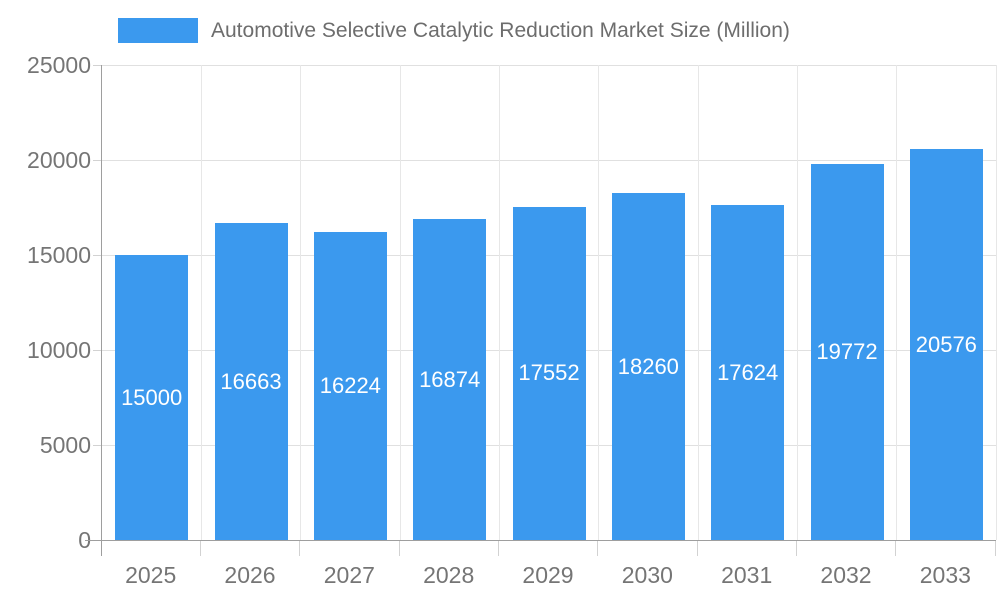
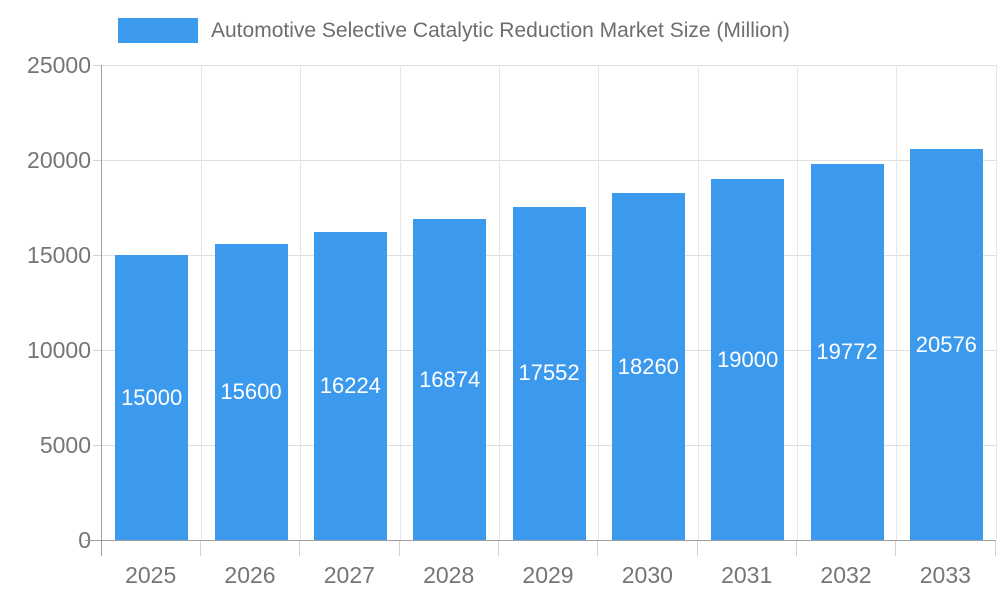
2026: 16663 -> 15600
2031: 17624 -> 19000
